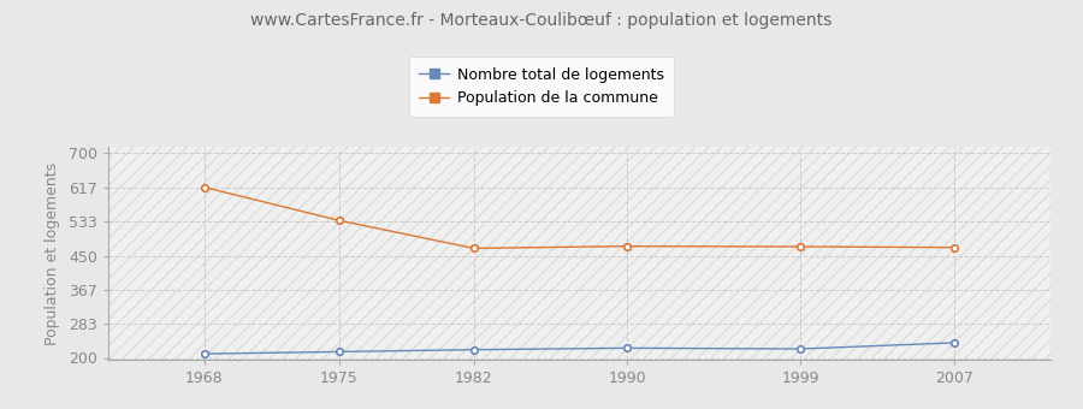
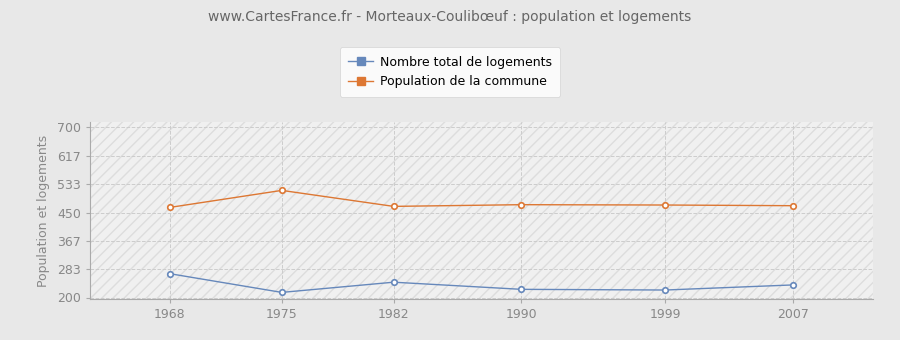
Nombre total de logements/1968: 210 -> 270
Population de la commune/1968: 617 -> 465
Population de la commune/1975: 536 -> 515
Nombre total de logements/1982: 220 -> 245
